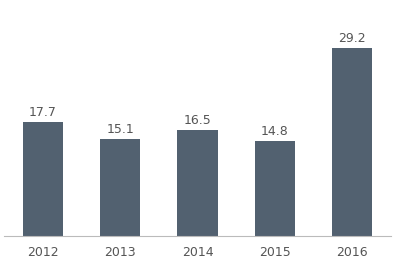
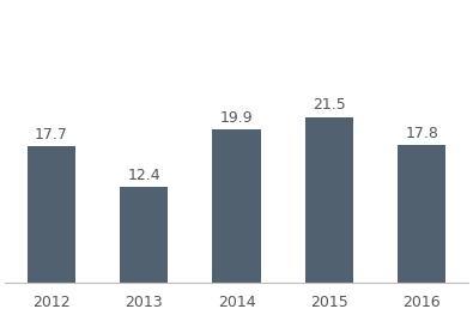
2013: 15.1 -> 12.4
2014: 16.5 -> 19.9
2015: 14.8 -> 21.5
2016: 29.2 -> 17.8
